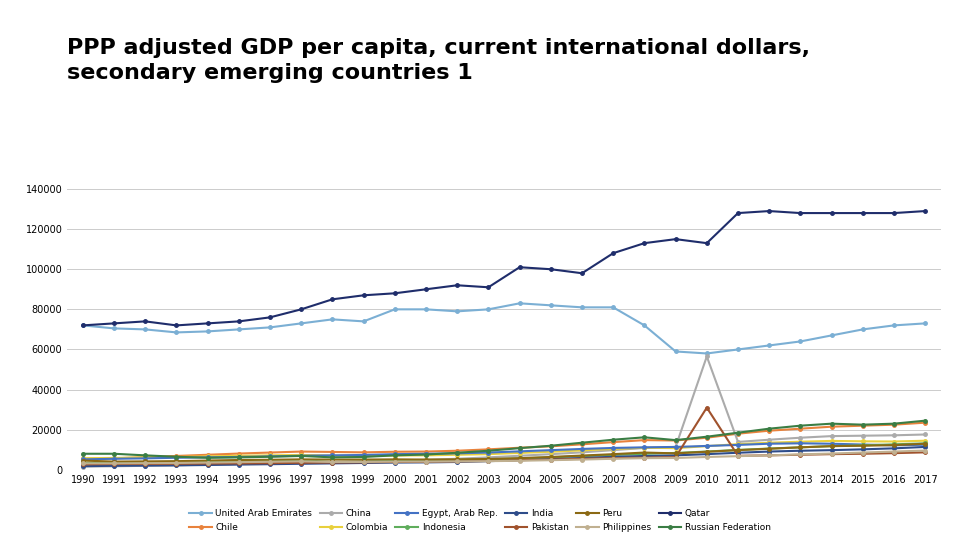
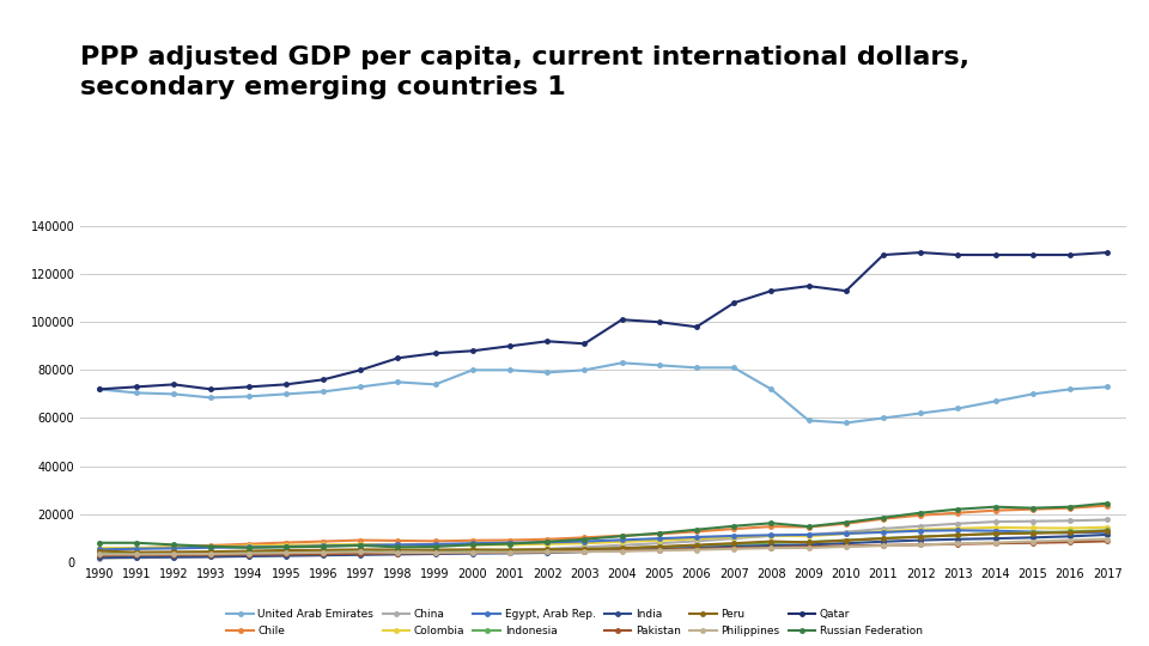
China/2010: 56500 -> 12500
Pakistan/2010: 31000 -> 6700
